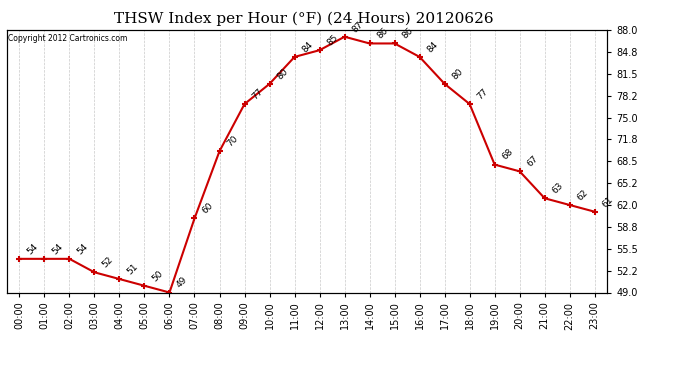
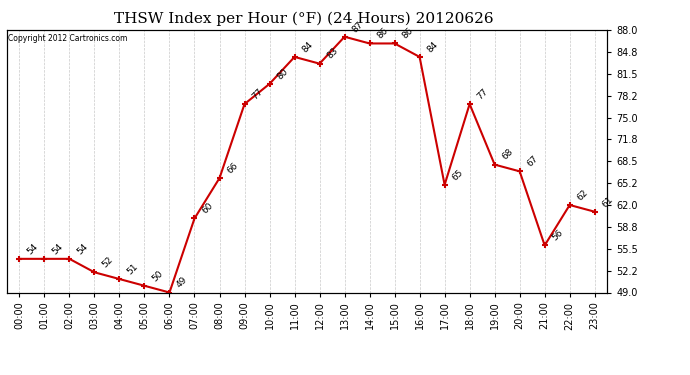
08:00: 70 -> 66
12:00: 85 -> 83
17:00: 80 -> 65
21:00: 63 -> 56
